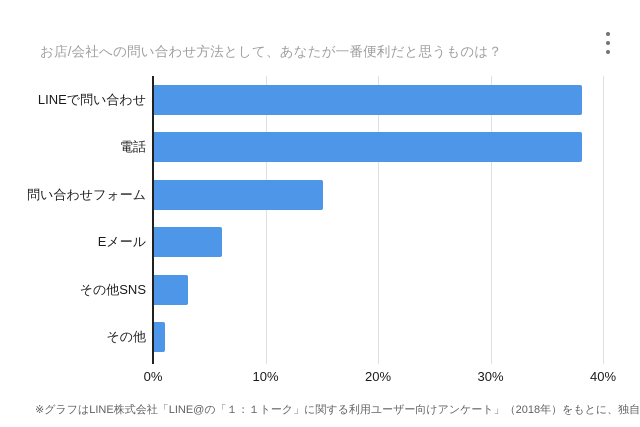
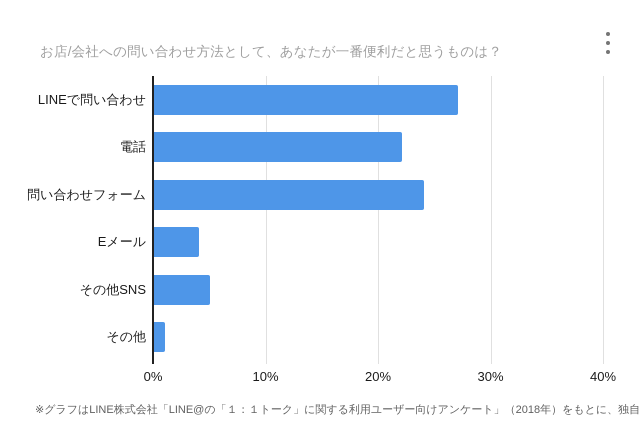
LINEで問い合わせ: 38% -> 27%
電話: 38% -> 22%
問い合わせフォーム: 15% -> 24%
Eメール: 6% -> 4%
その他SNS: 3% -> 5%
